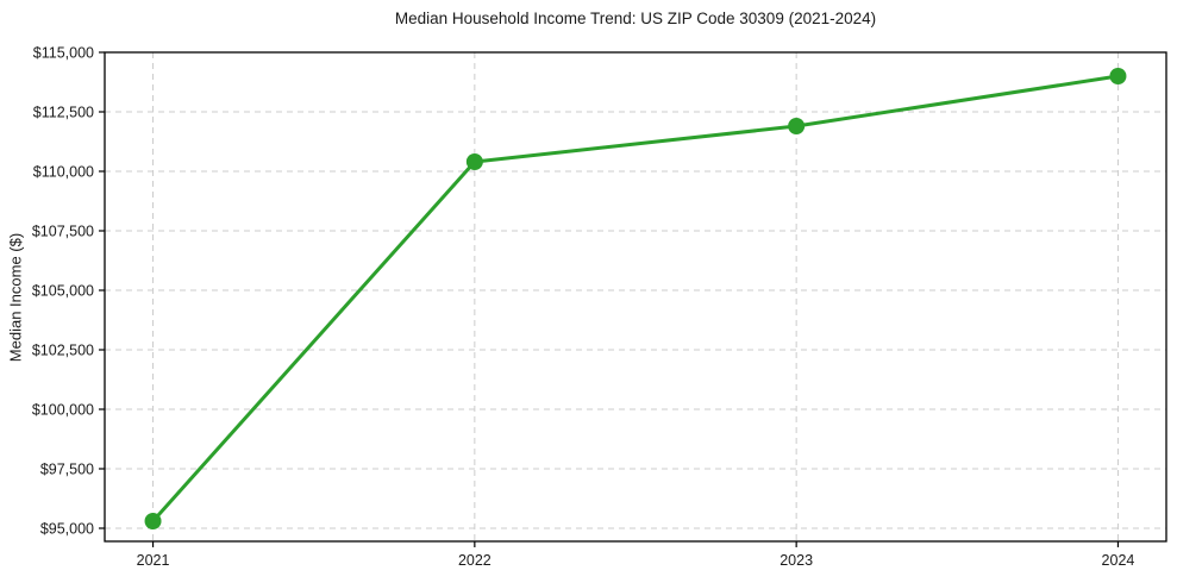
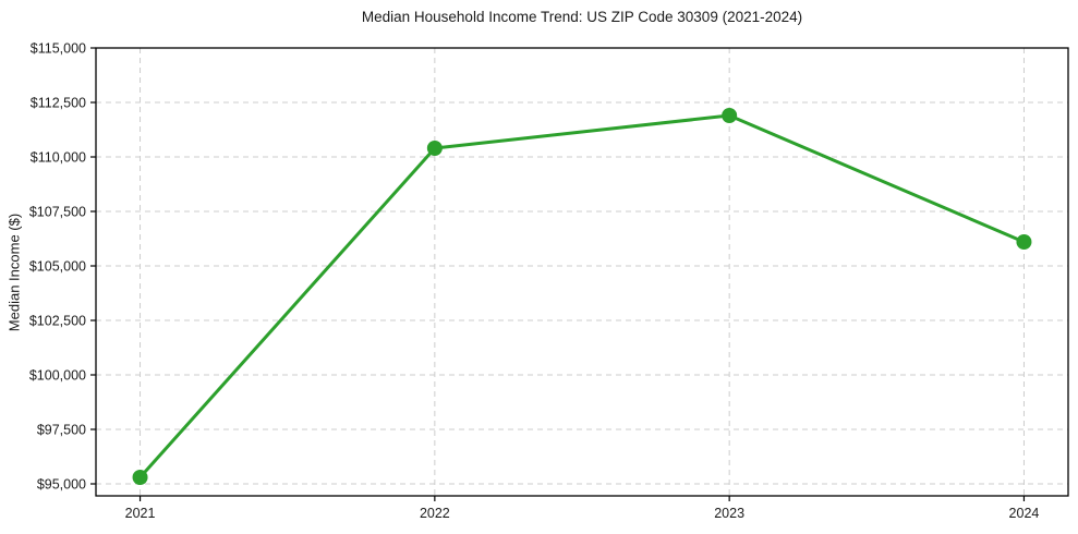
2024: $114000 -> $106100
